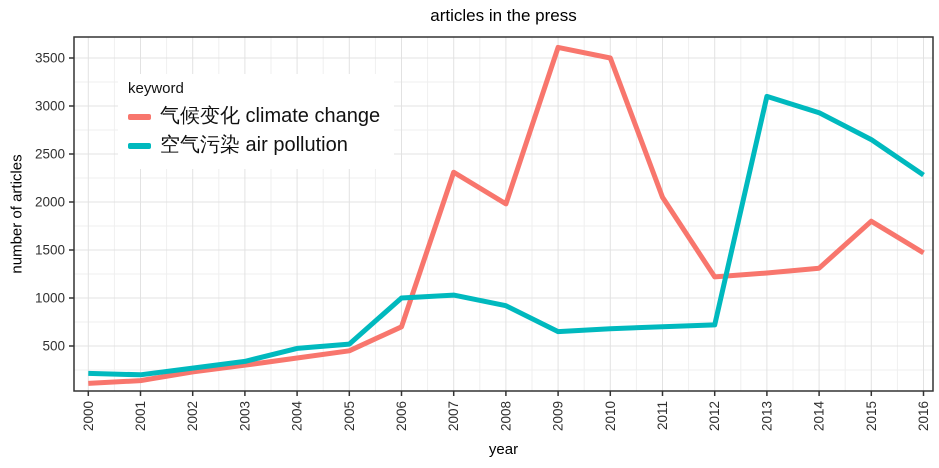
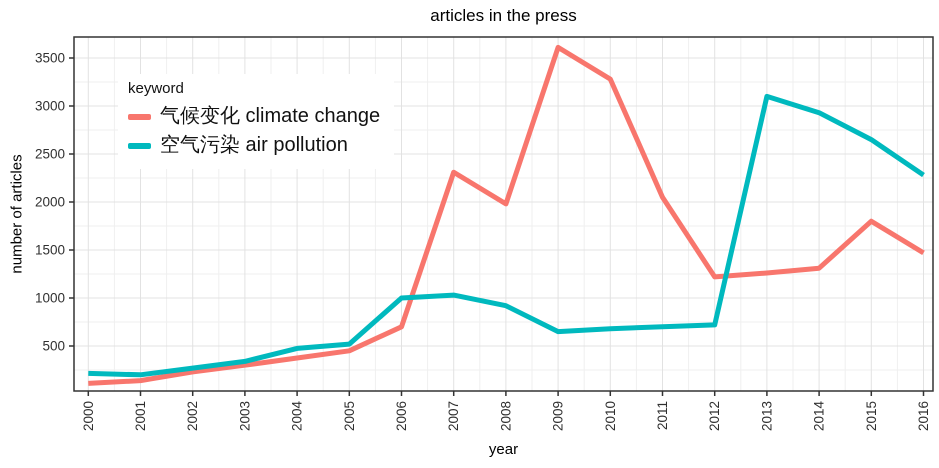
气候变化 climate change/2010: 3500 -> 3300
